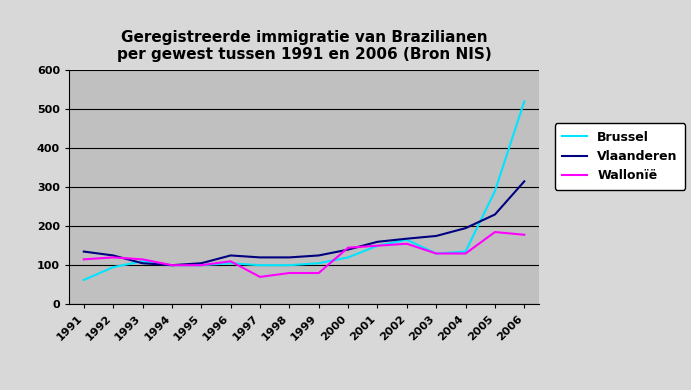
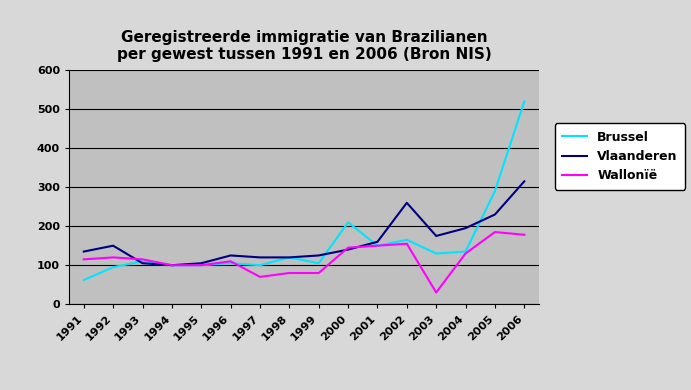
Vlaanderen/1992: 125 -> 150
Brussel/1998: 100 -> 120
Brussel/2000: 120 -> 210
Vlaanderen/2002: 168 -> 260
Wallonïë/2003: 130 -> 30
